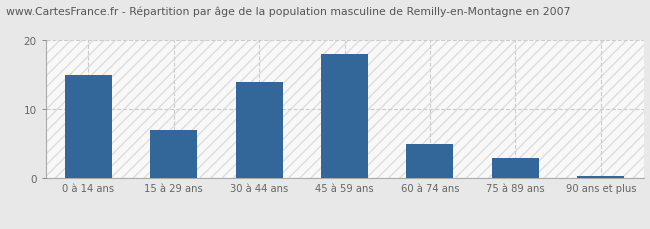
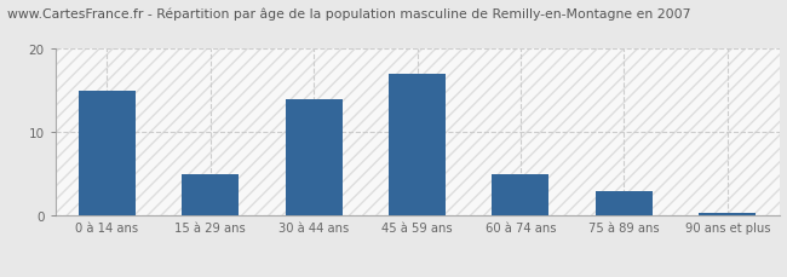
15 à 29 ans: 7.0 -> 5.0
45 à 59 ans: 18.0 -> 17.0
